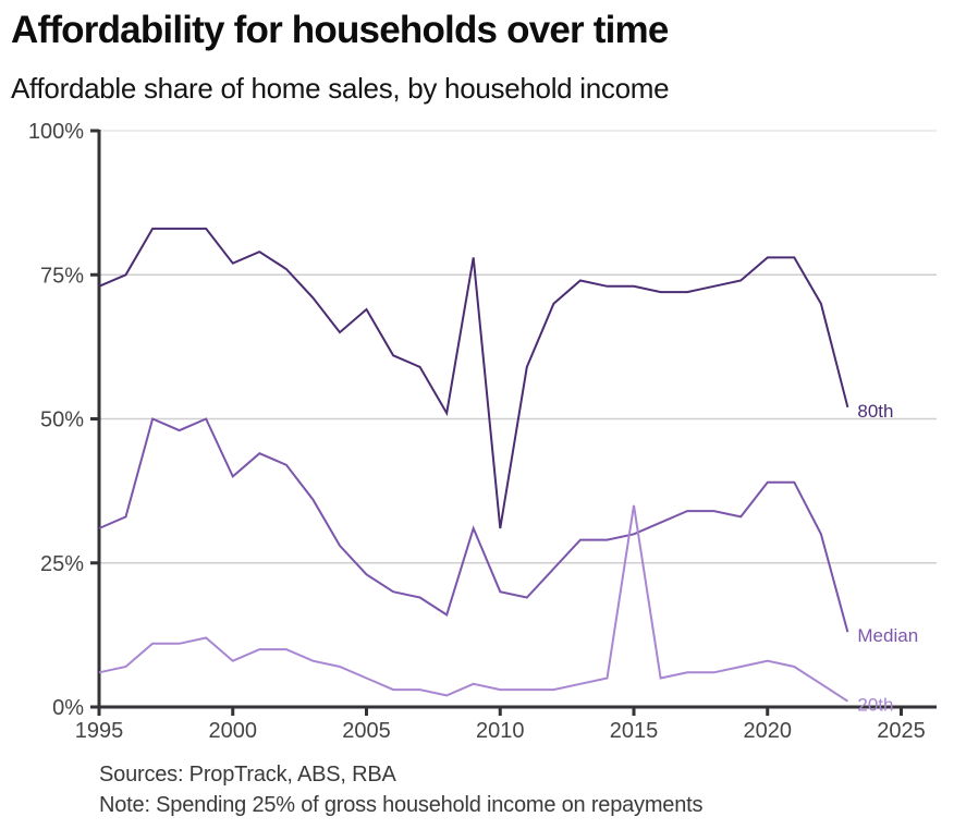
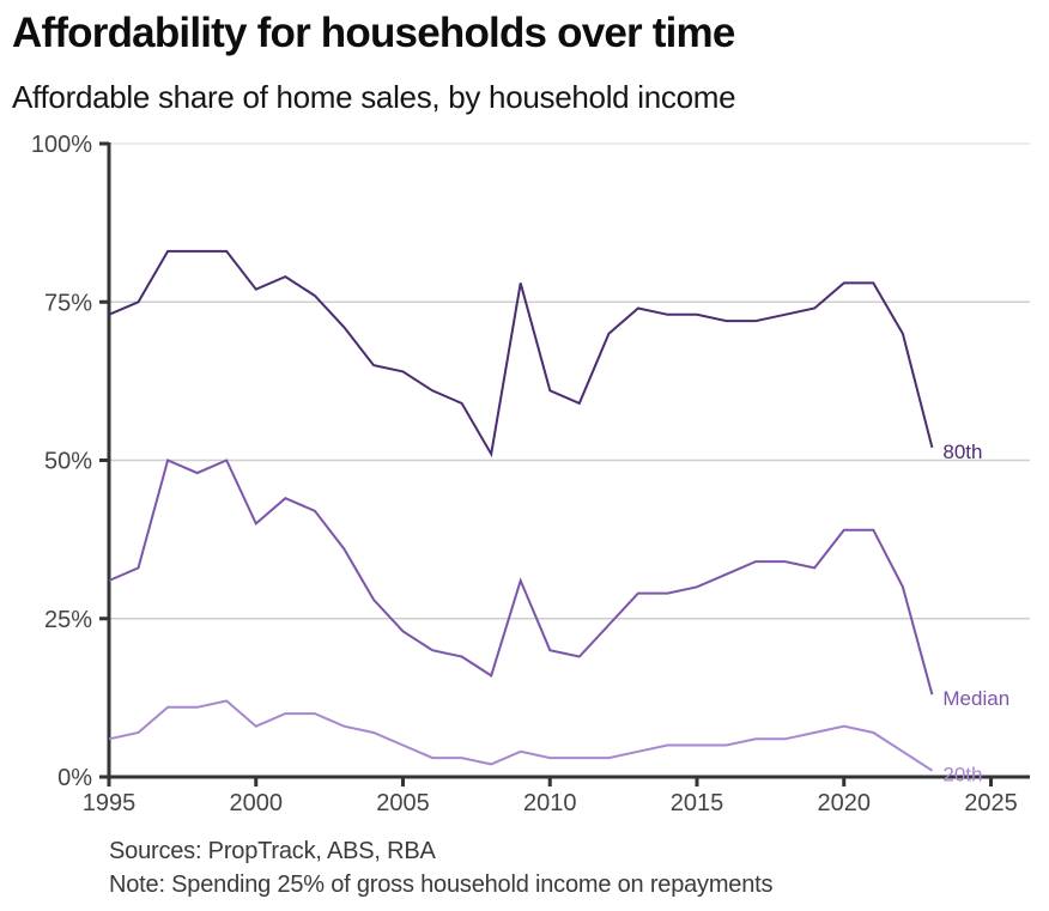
80th/2005: 69% -> 64%
80th/2010: 31% -> 61%
20th/2015: 35% -> 5%
